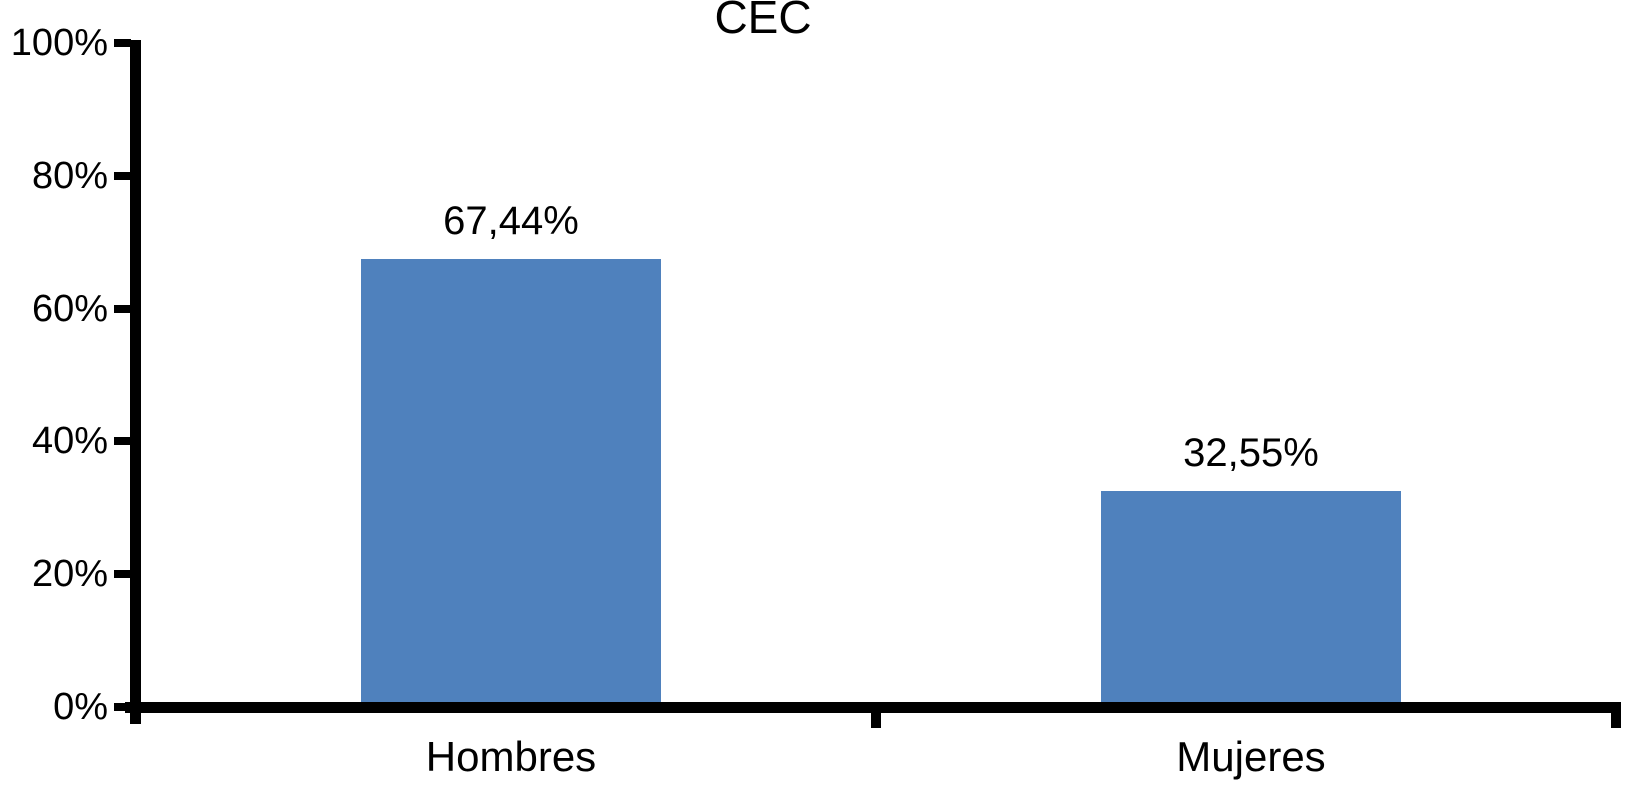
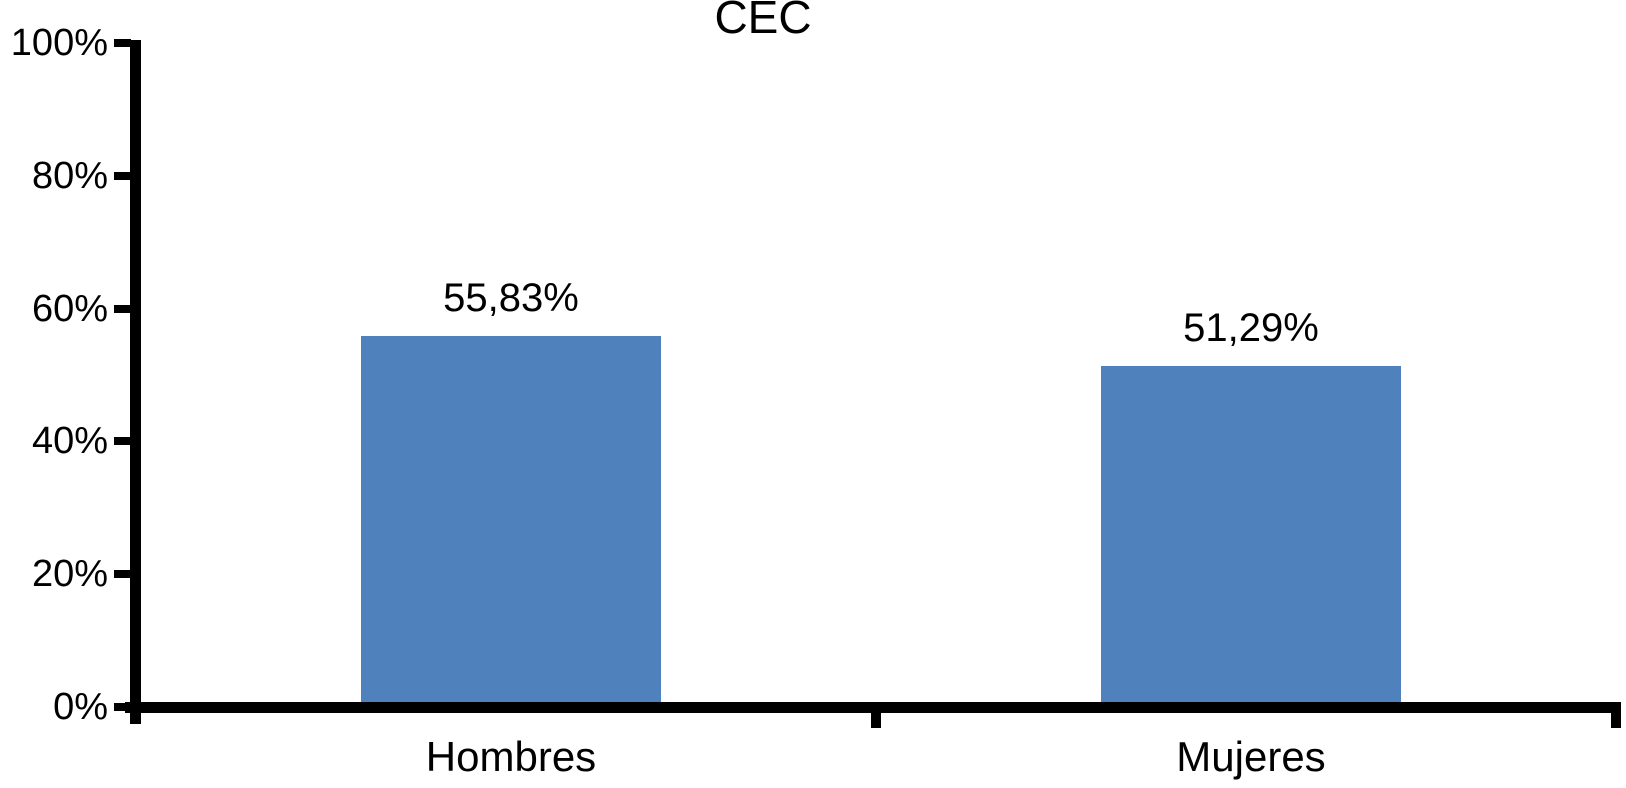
Hombres: 67,44% -> 55,83%
Mujeres: 32,55% -> 51,29%
